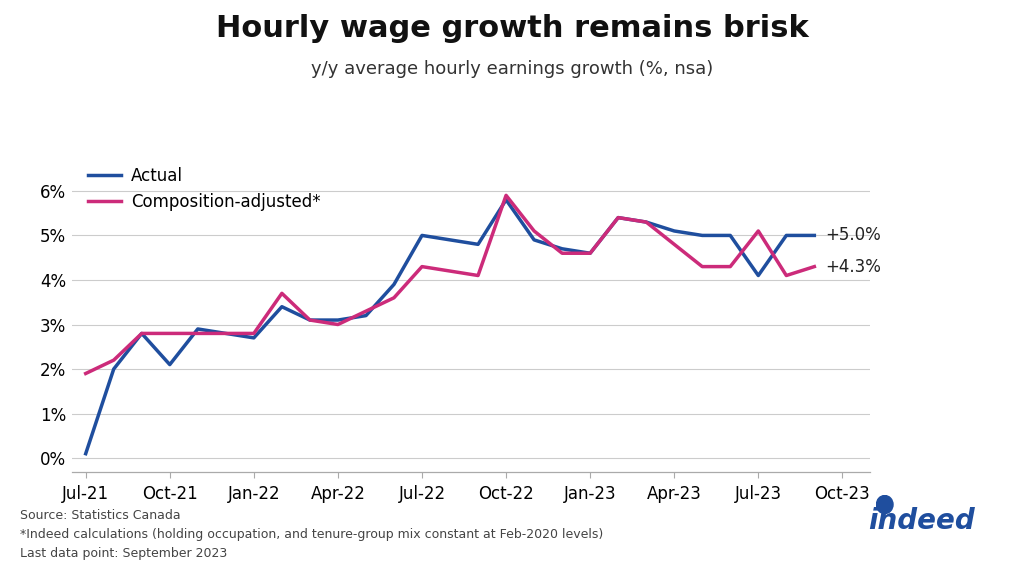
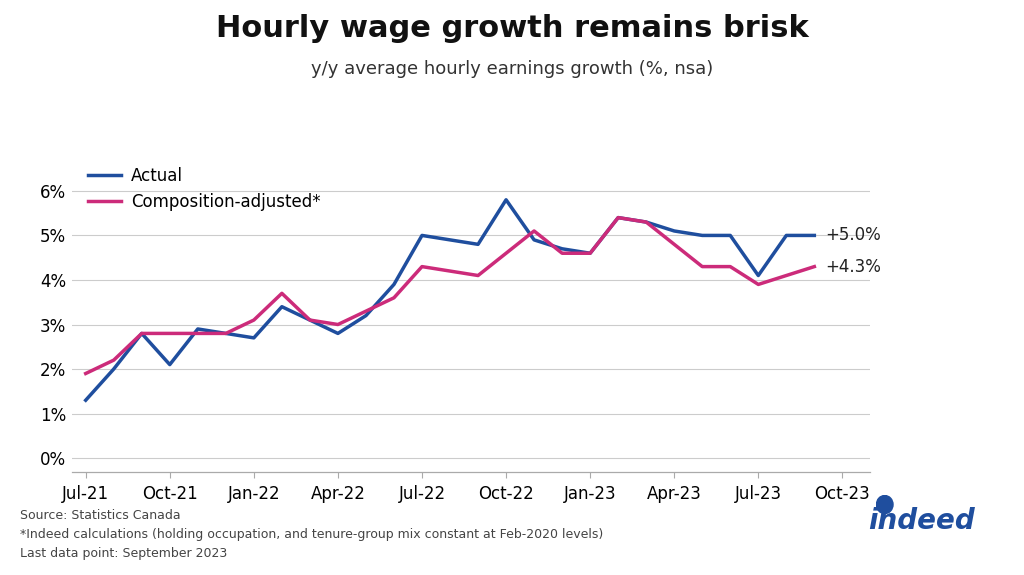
Actual/Jul-21: 0.1% -> 1.3%
Composition-adjusted*/Jan-22: 2.8% -> 3.1%
Actual/Apr-22: 3.1% -> 2.8%
Composition-adjusted*/Oct-22: 5.9% -> 4.6%
Composition-adjusted*/Jul-23: 5.1% -> 3.9%
